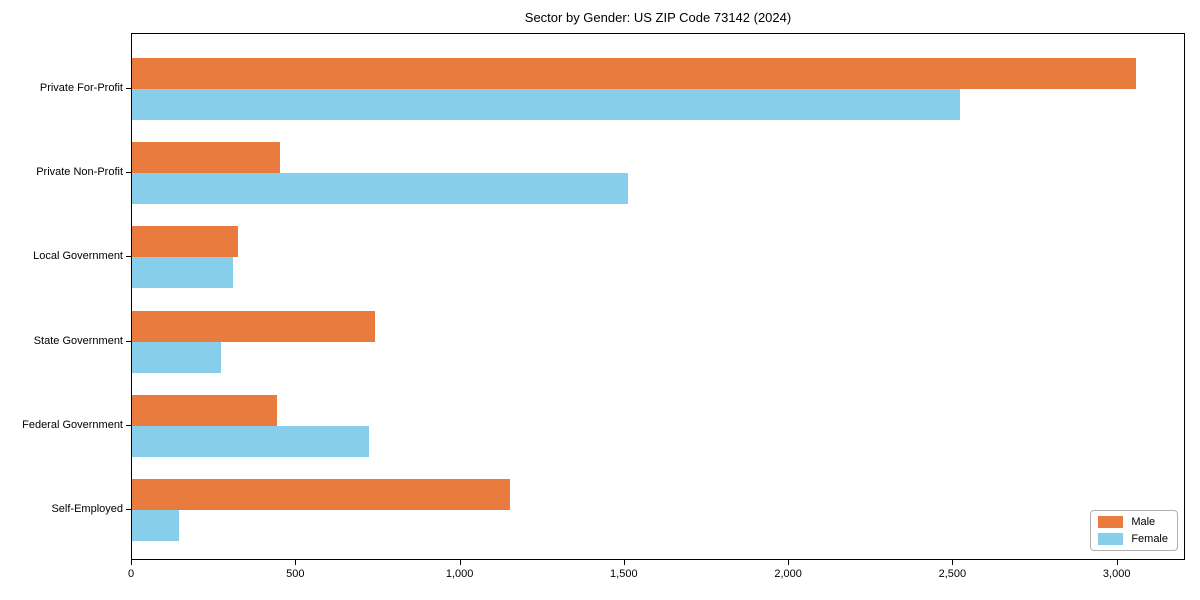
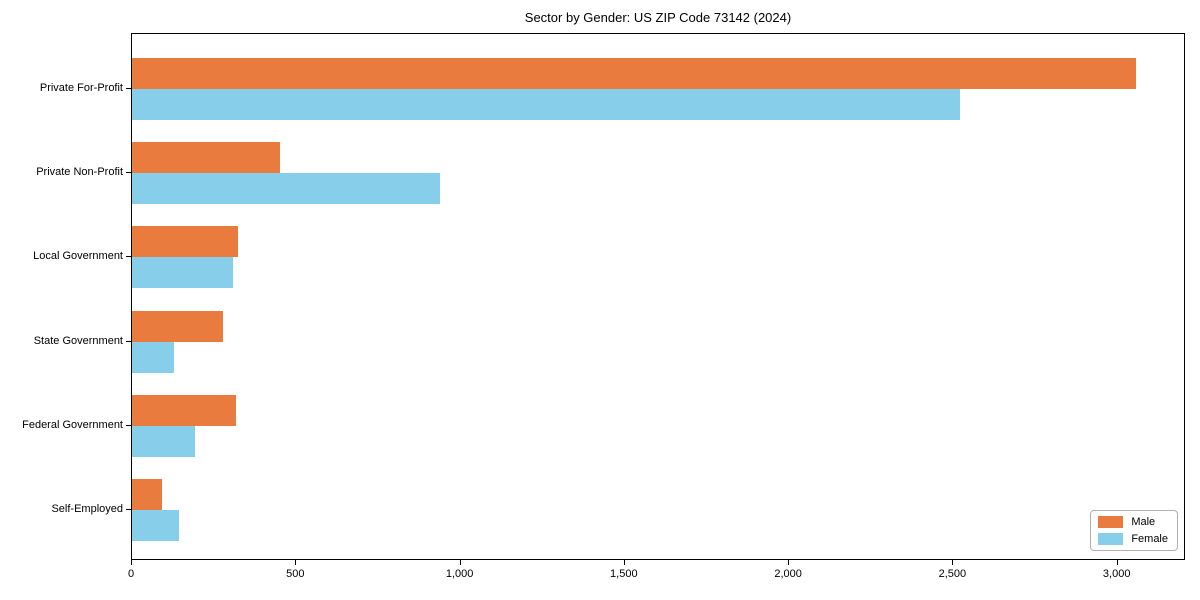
Female/Private Non-Profit: 1510 -> 940
Male/State Government: 740 -> 280
Female/State Government: 270 -> 130
Male/Federal Government: 440 -> 320
Female/Federal Government: 720 -> 190
Male/Self-Employed: 1150 -> 90
